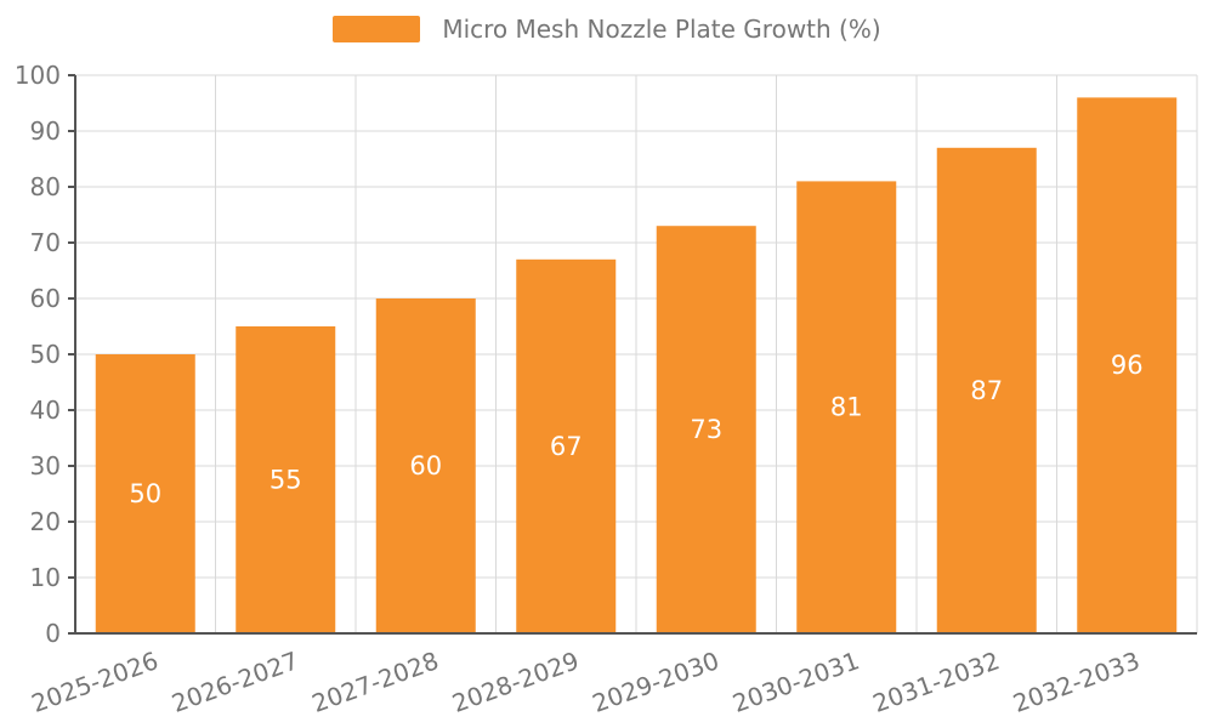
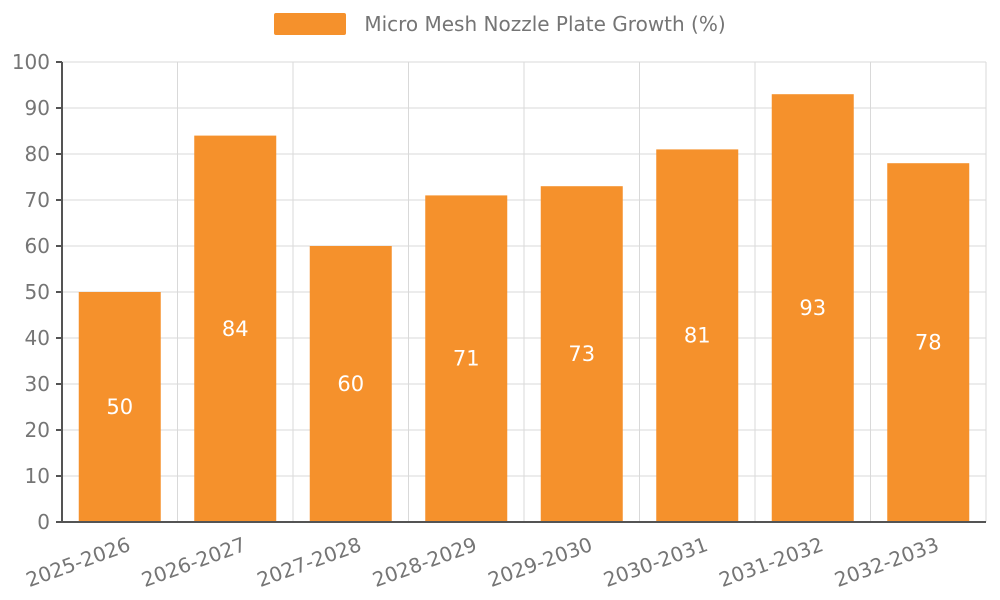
2026-2027: 55 -> 84
2028-2029: 67 -> 71
2031-2032: 87 -> 93
2032-2033: 96 -> 78
